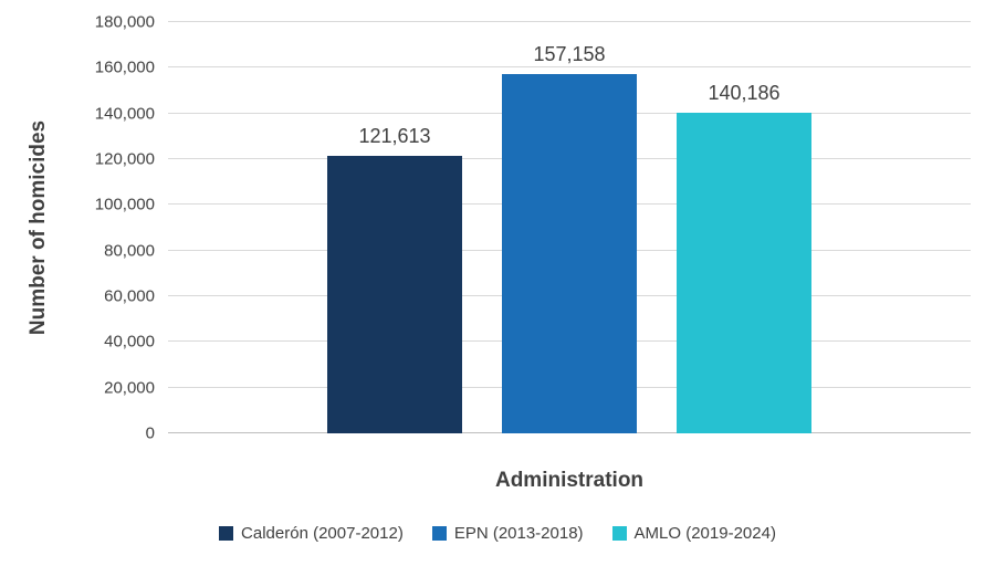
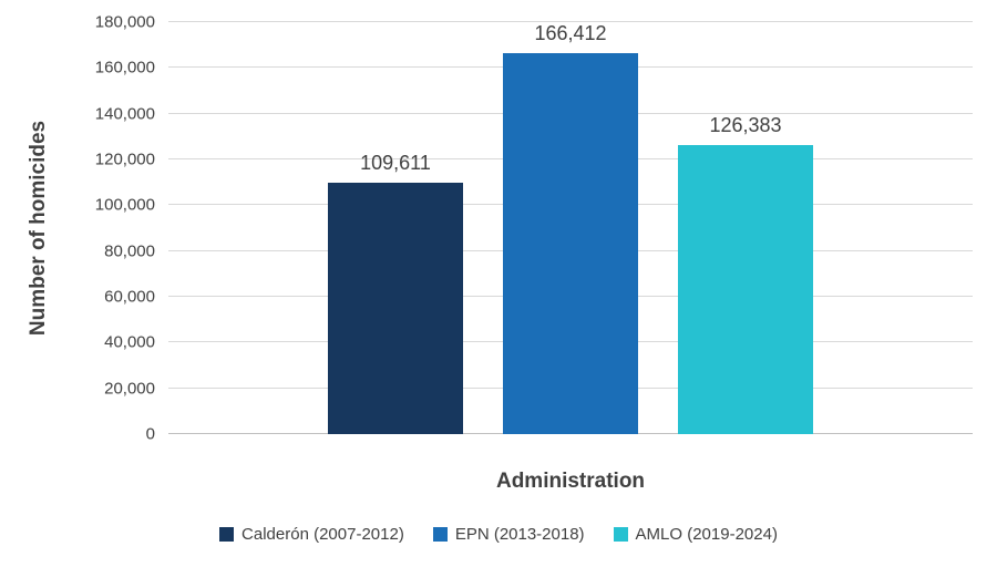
Calderón (2007-2012): 121,613 -> 109,611
EPN (2013-2018): 157,158 -> 166,412
AMLO (2019-2024): 140,186 -> 126,383
